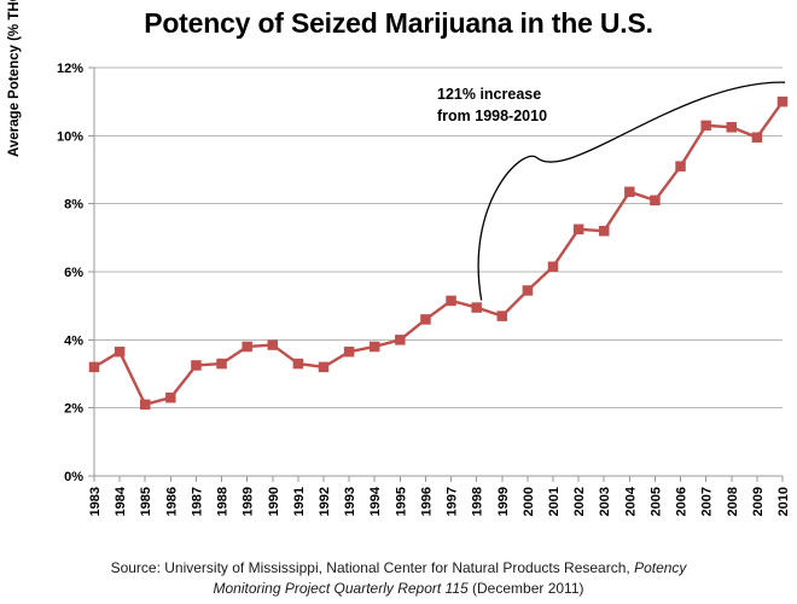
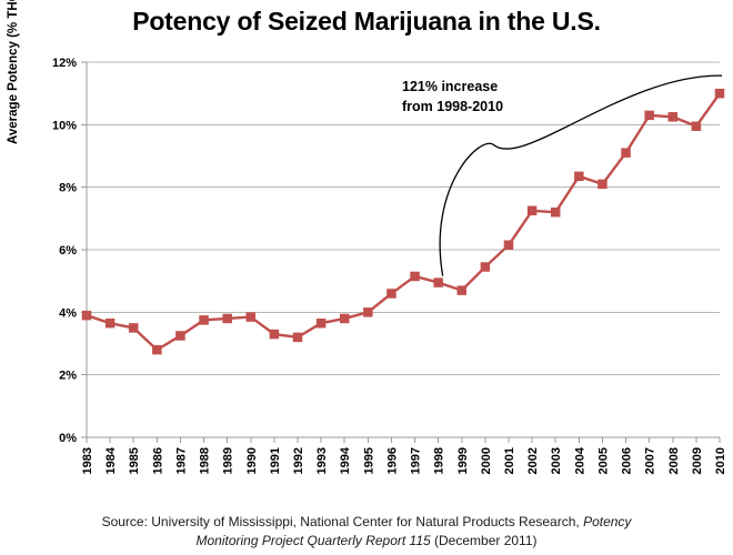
1983: 3.2% -> 3.9%
1985: 2.1% -> 3.5%
1986: 2.3% -> 2.8%
1988: 3.3% -> 3.8%
